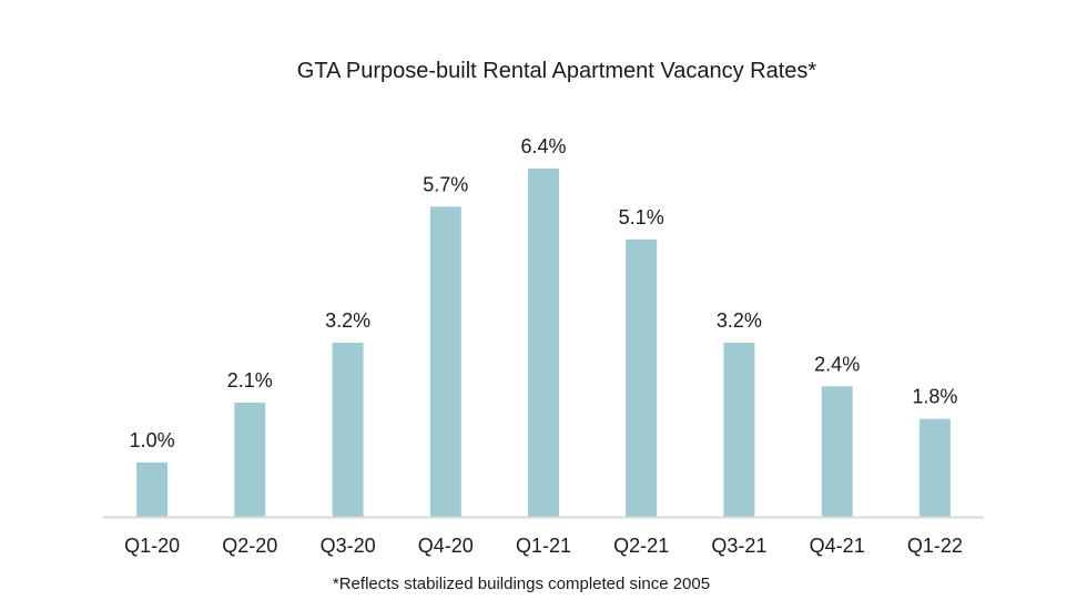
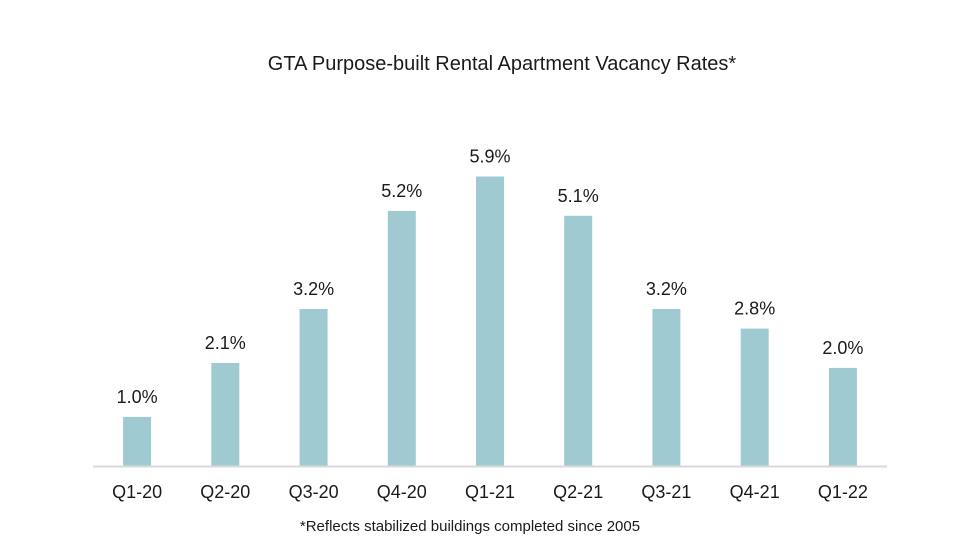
Q4-20: 5.7% -> 5.2%
Q1-21: 6.4% -> 5.9%
Q4-21: 2.4% -> 2.8%
Q1-22: 1.8% -> 2.0%
